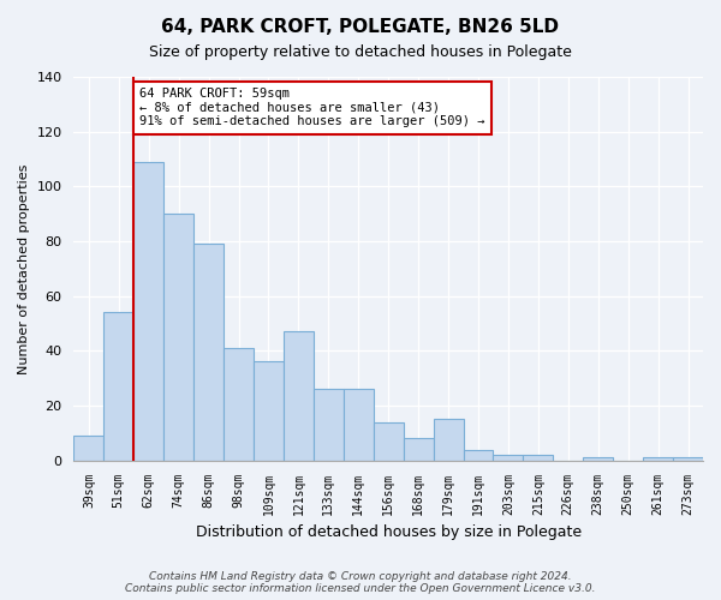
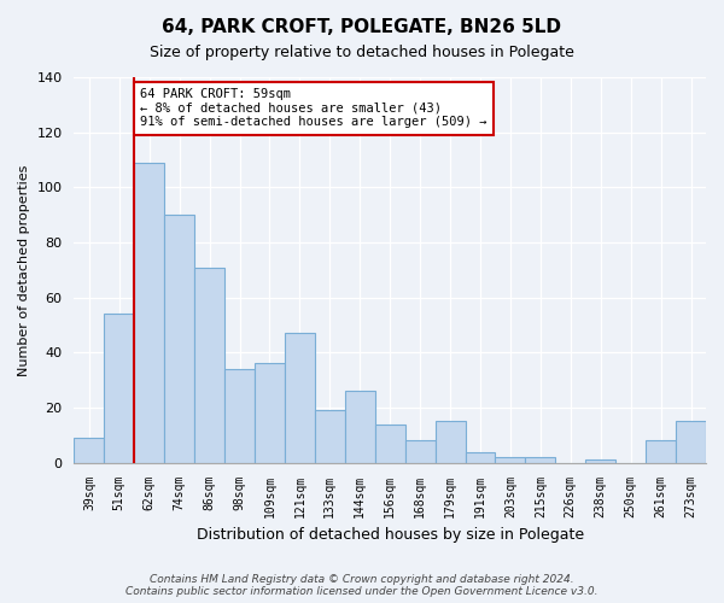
86sqm: 79 -> 71
98sqm: 41 -> 34
133sqm: 26 -> 19
261sqm: 1 -> 8
273sqm: 1 -> 15
